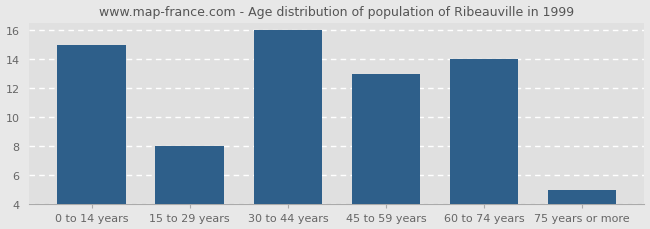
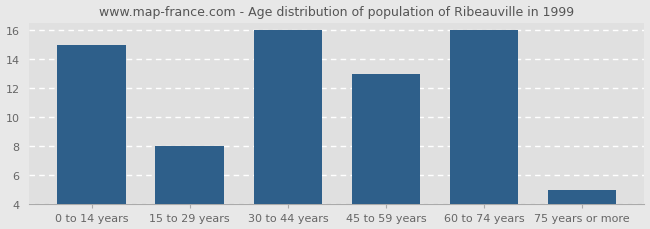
60 to 74 years: 14 -> 16
